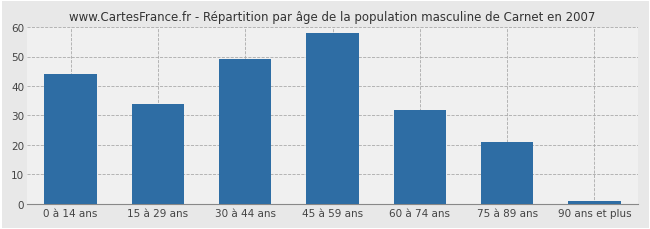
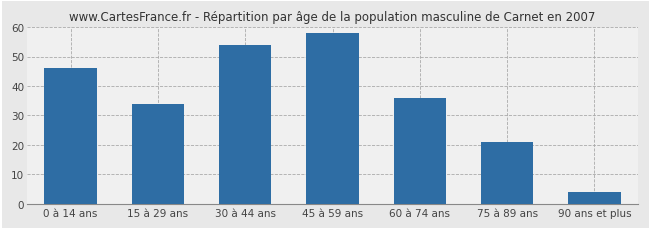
0 à 14 ans: 44 -> 46
30 à 44 ans: 49 -> 54
60 à 74 ans: 32 -> 36
90 ans et plus: 1 -> 4
